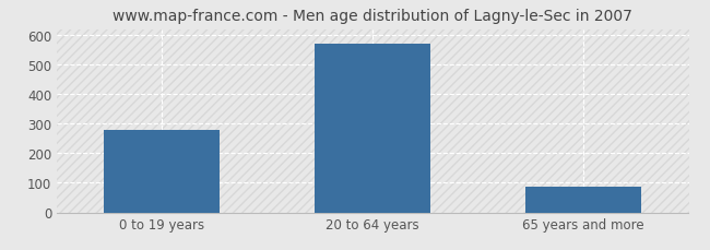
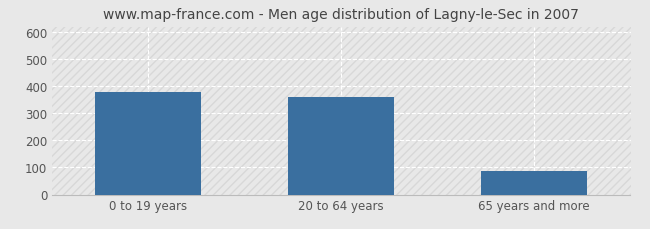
0 to 19 years: 278 -> 380
20 to 64 years: 570 -> 360
